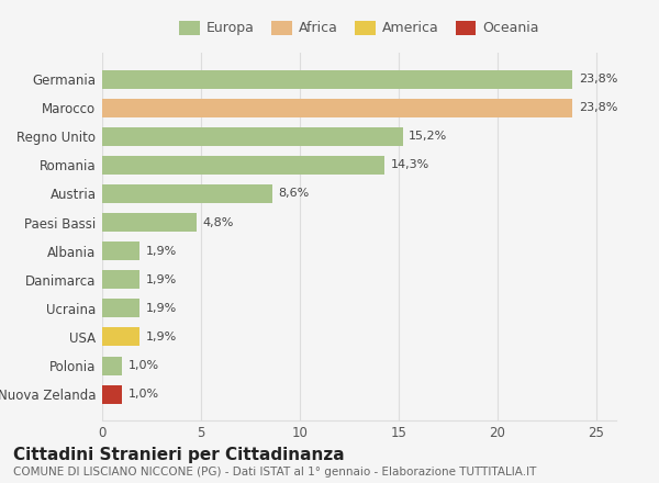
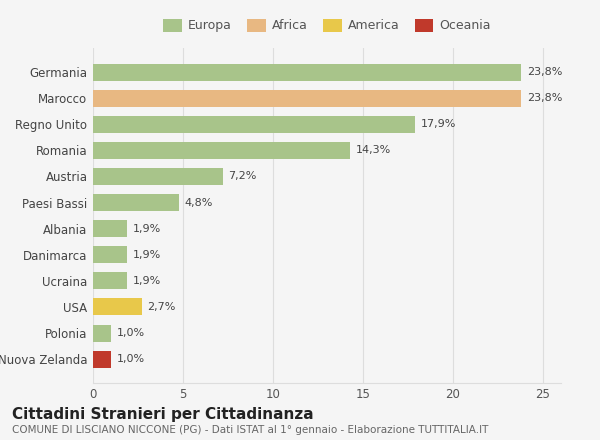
Regno Unito: 15,2% -> 17,9%
Austria: 8,6% -> 7,2%
USA: 1,9% -> 2,7%
